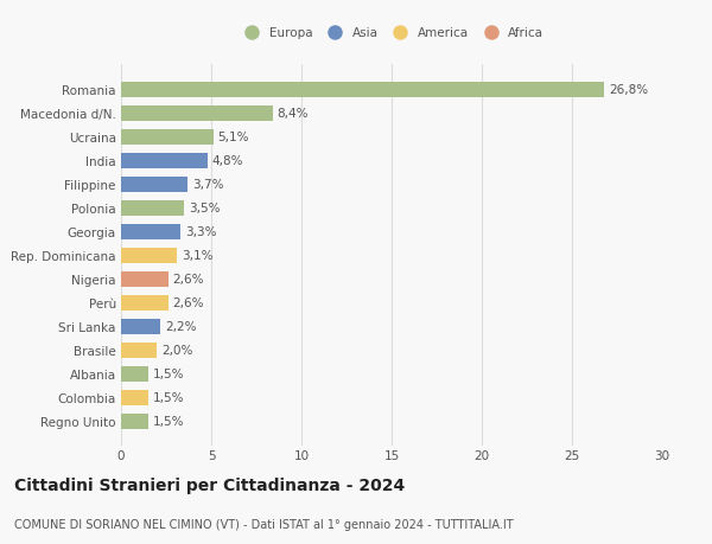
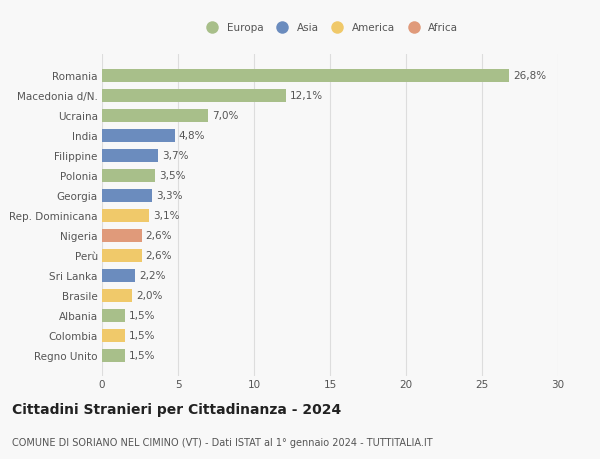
Macedonia d/N.: 8,4% -> 12,1%
Ucraina: 5,1% -> 7,0%
